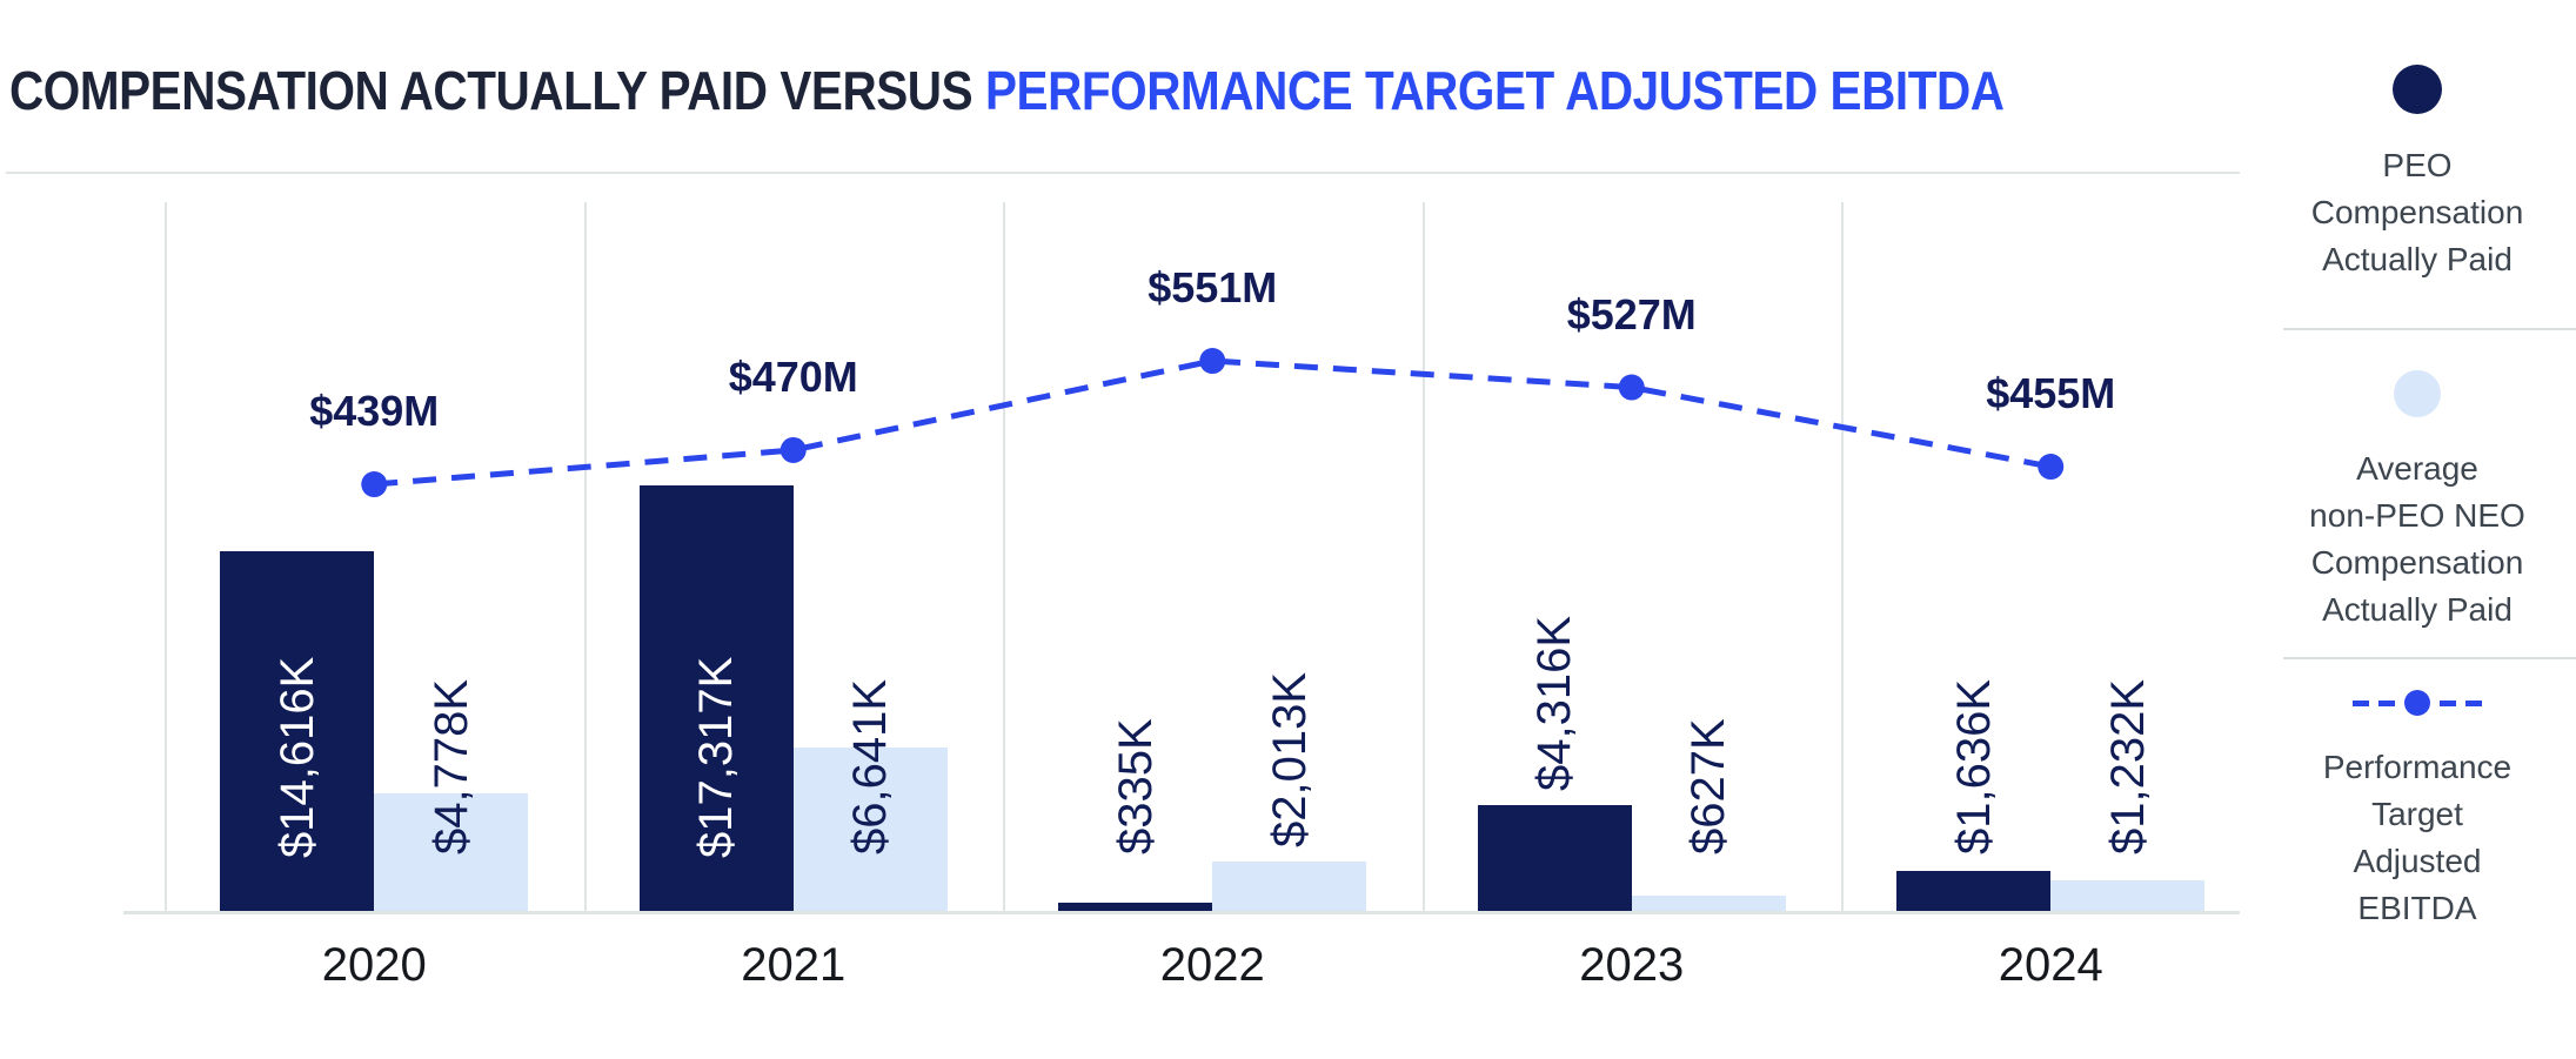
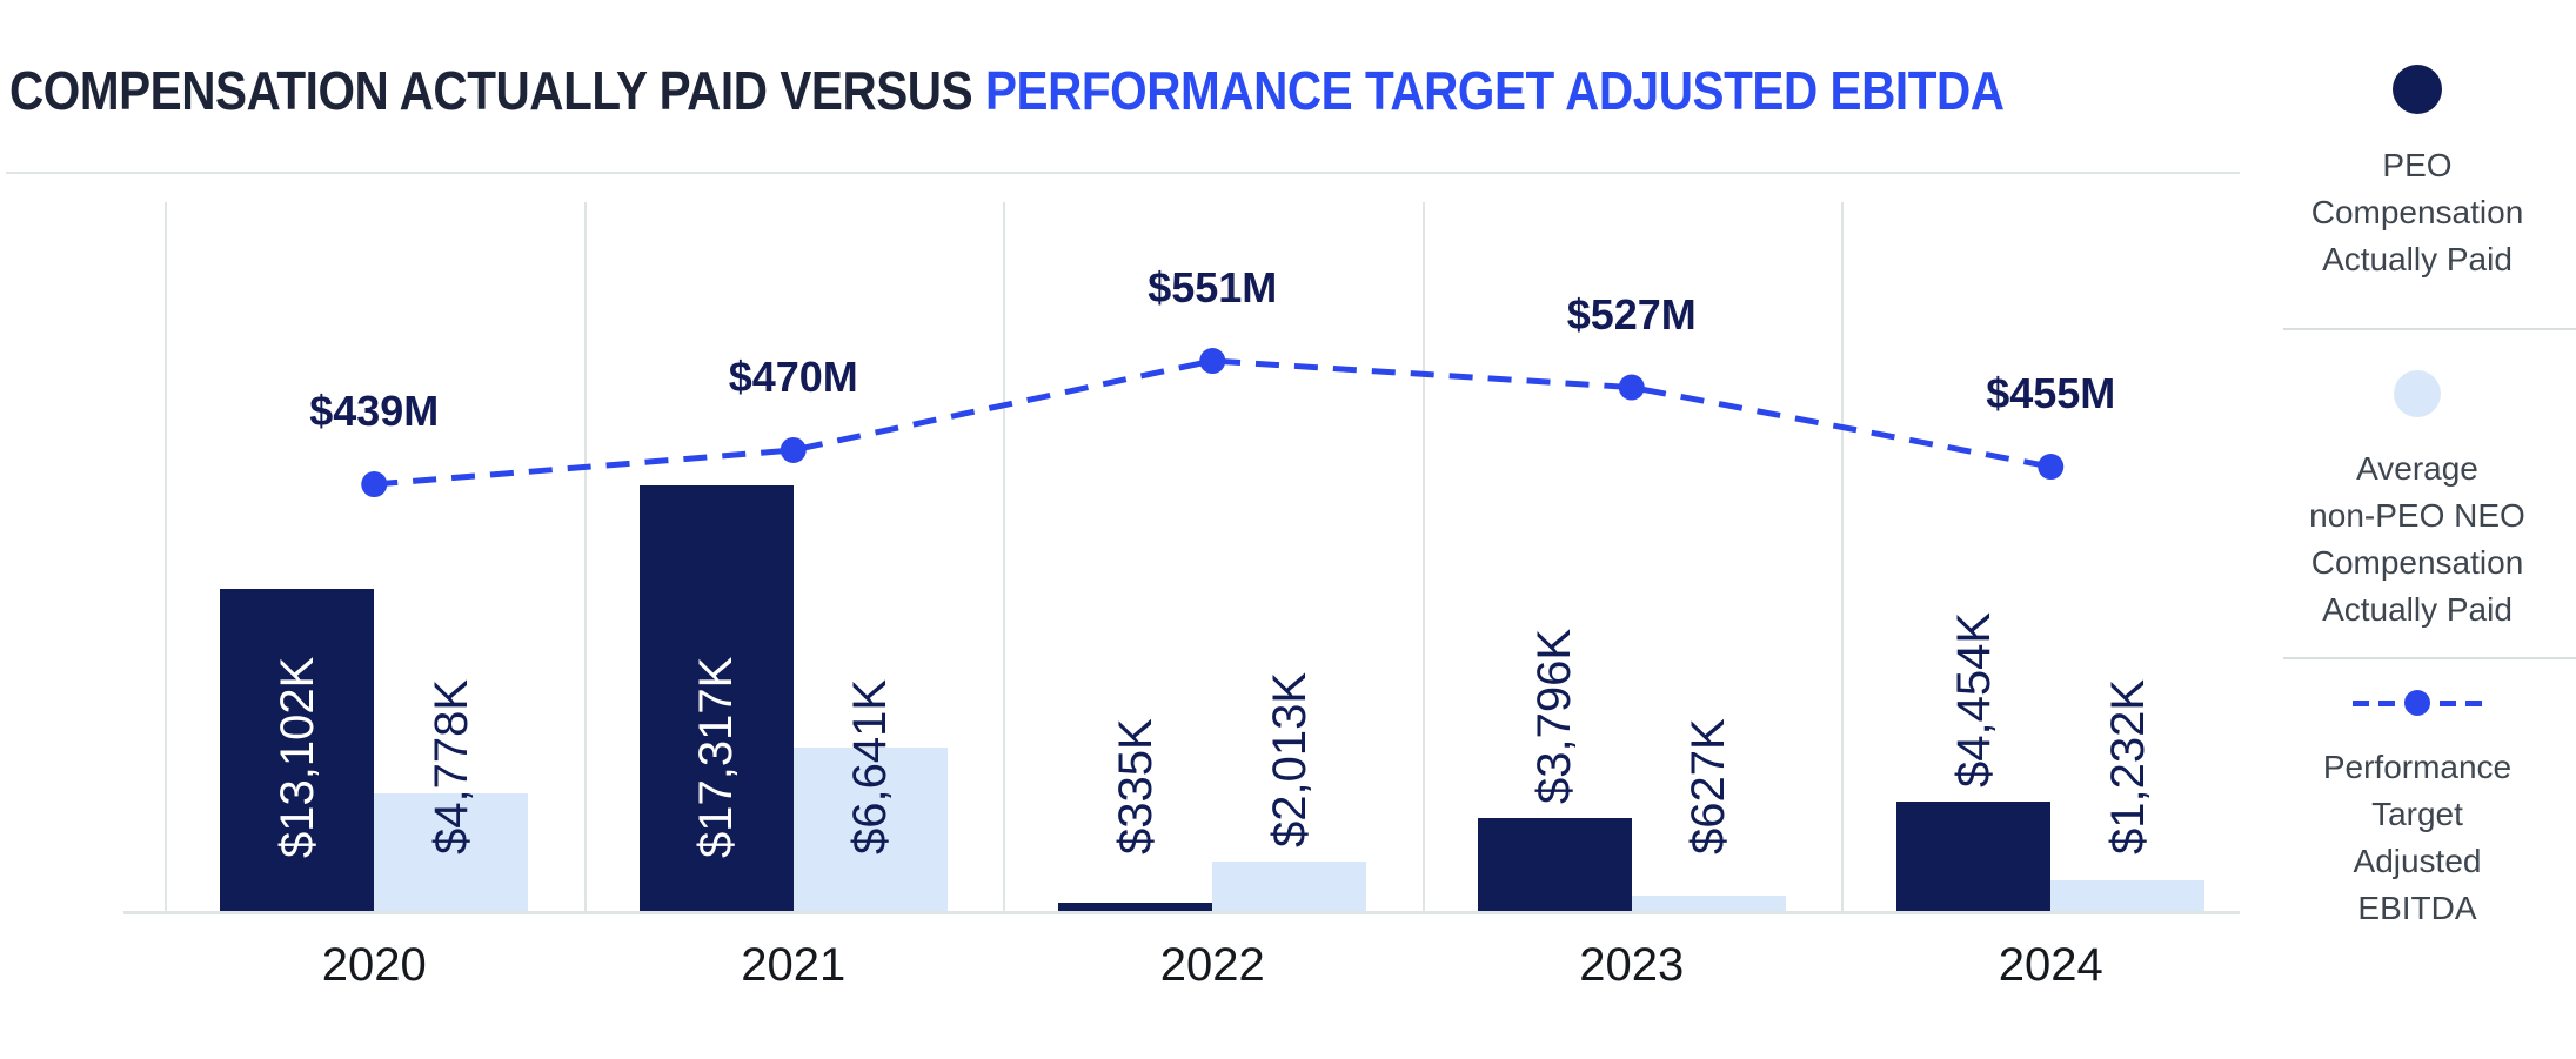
PEO Compensation Actually Paid/2020: $14,616K -> $13,102K
PEO Compensation Actually Paid/2023: $4,316K -> $3,796K
PEO Compensation Actually Paid/2024: $1,636K -> $4,454K
